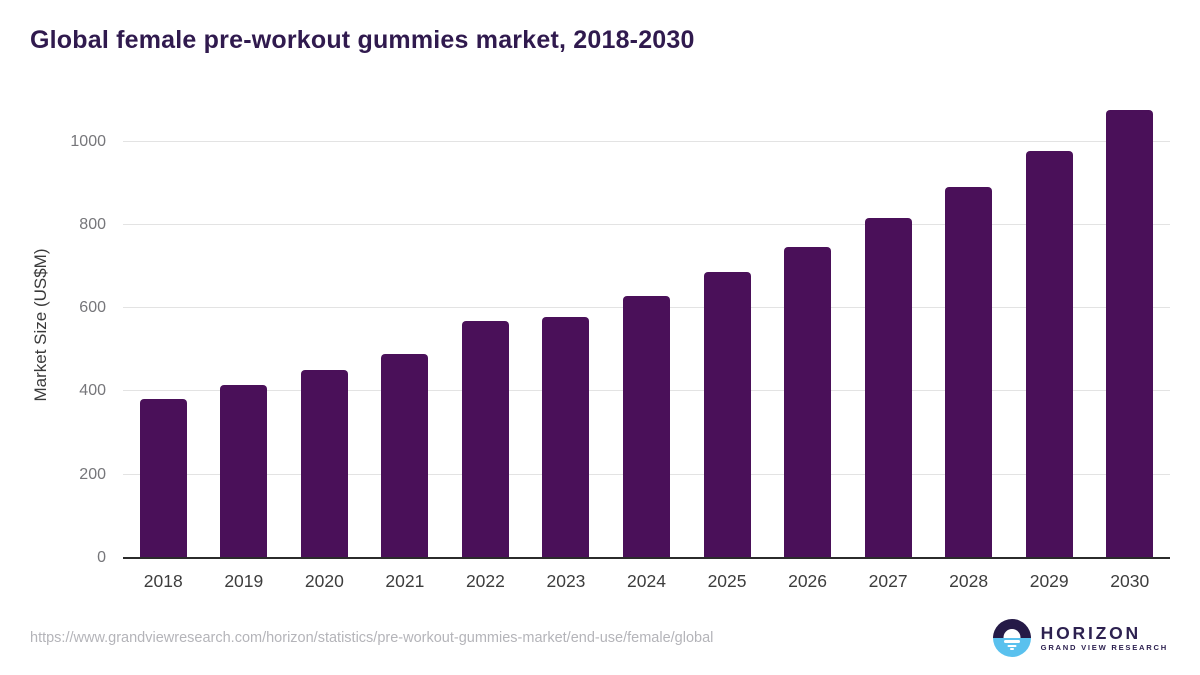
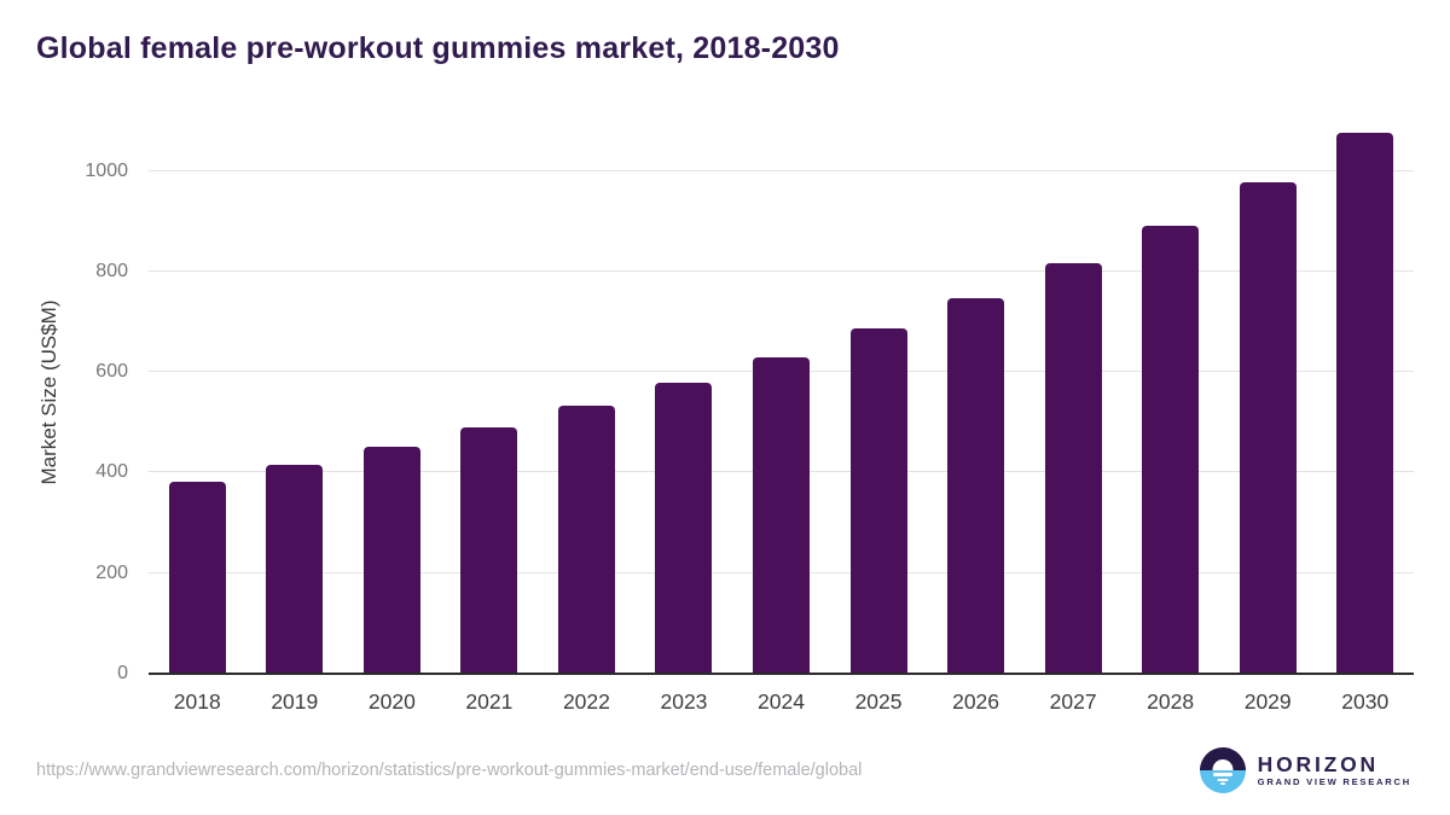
2022: 570 -> 530
